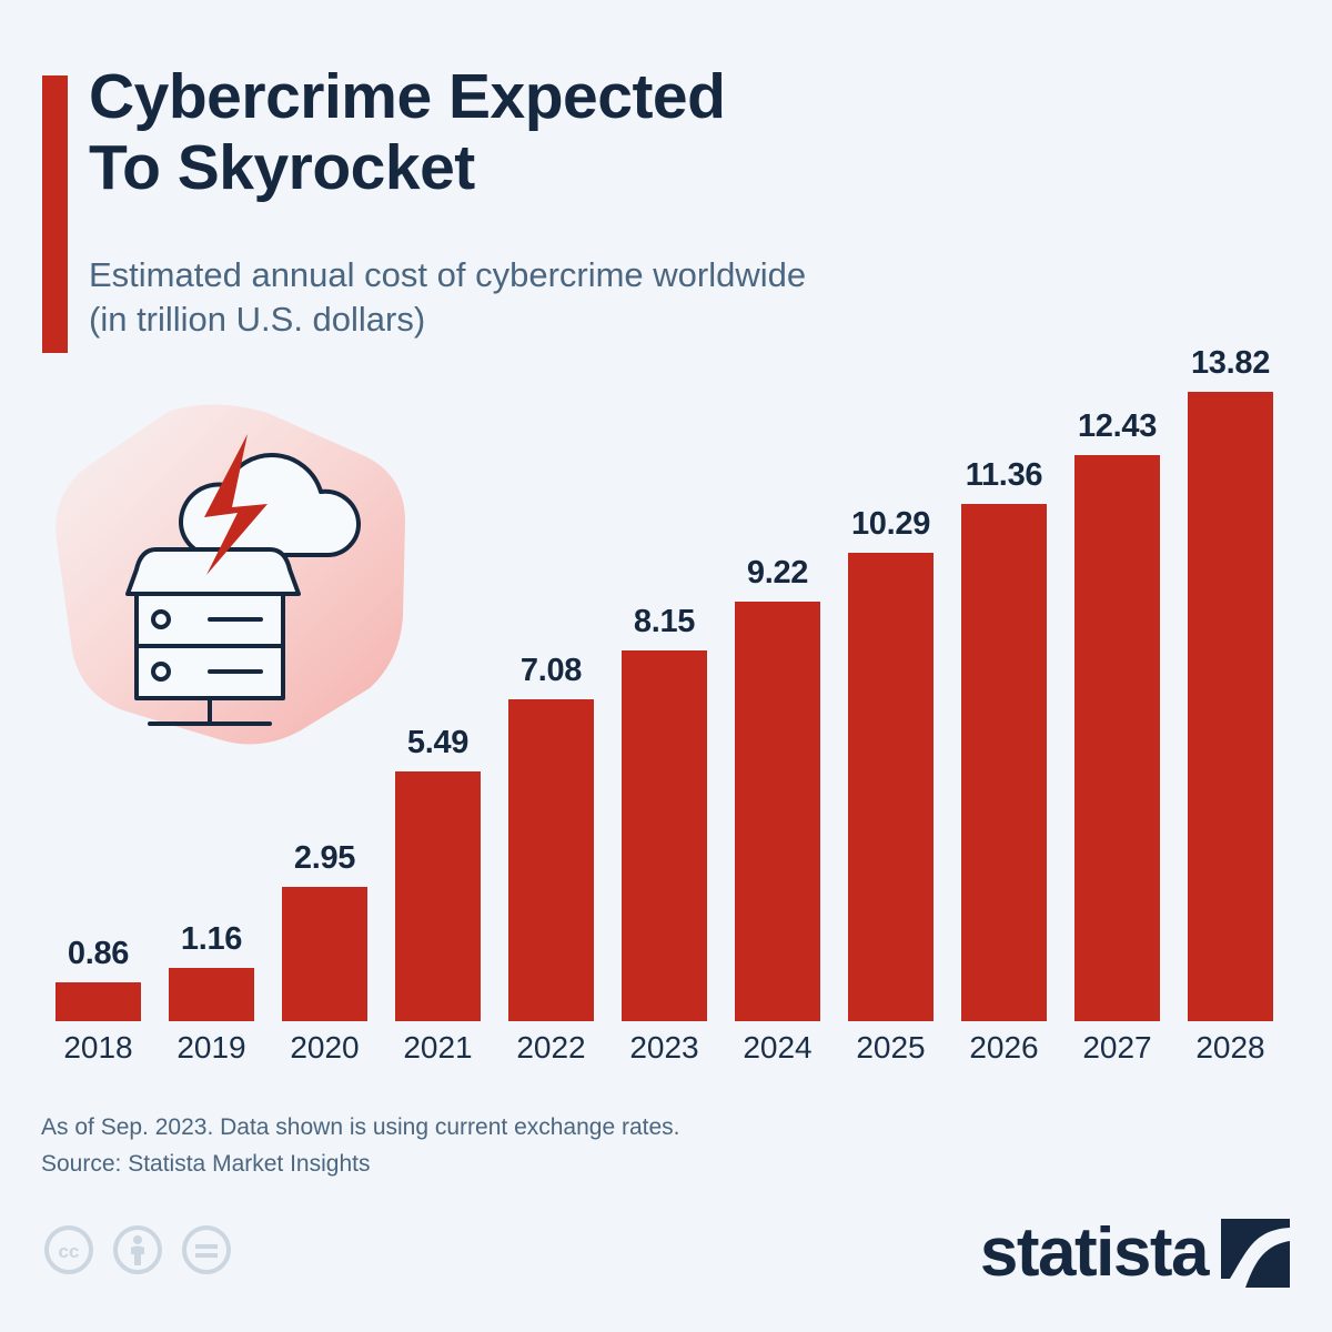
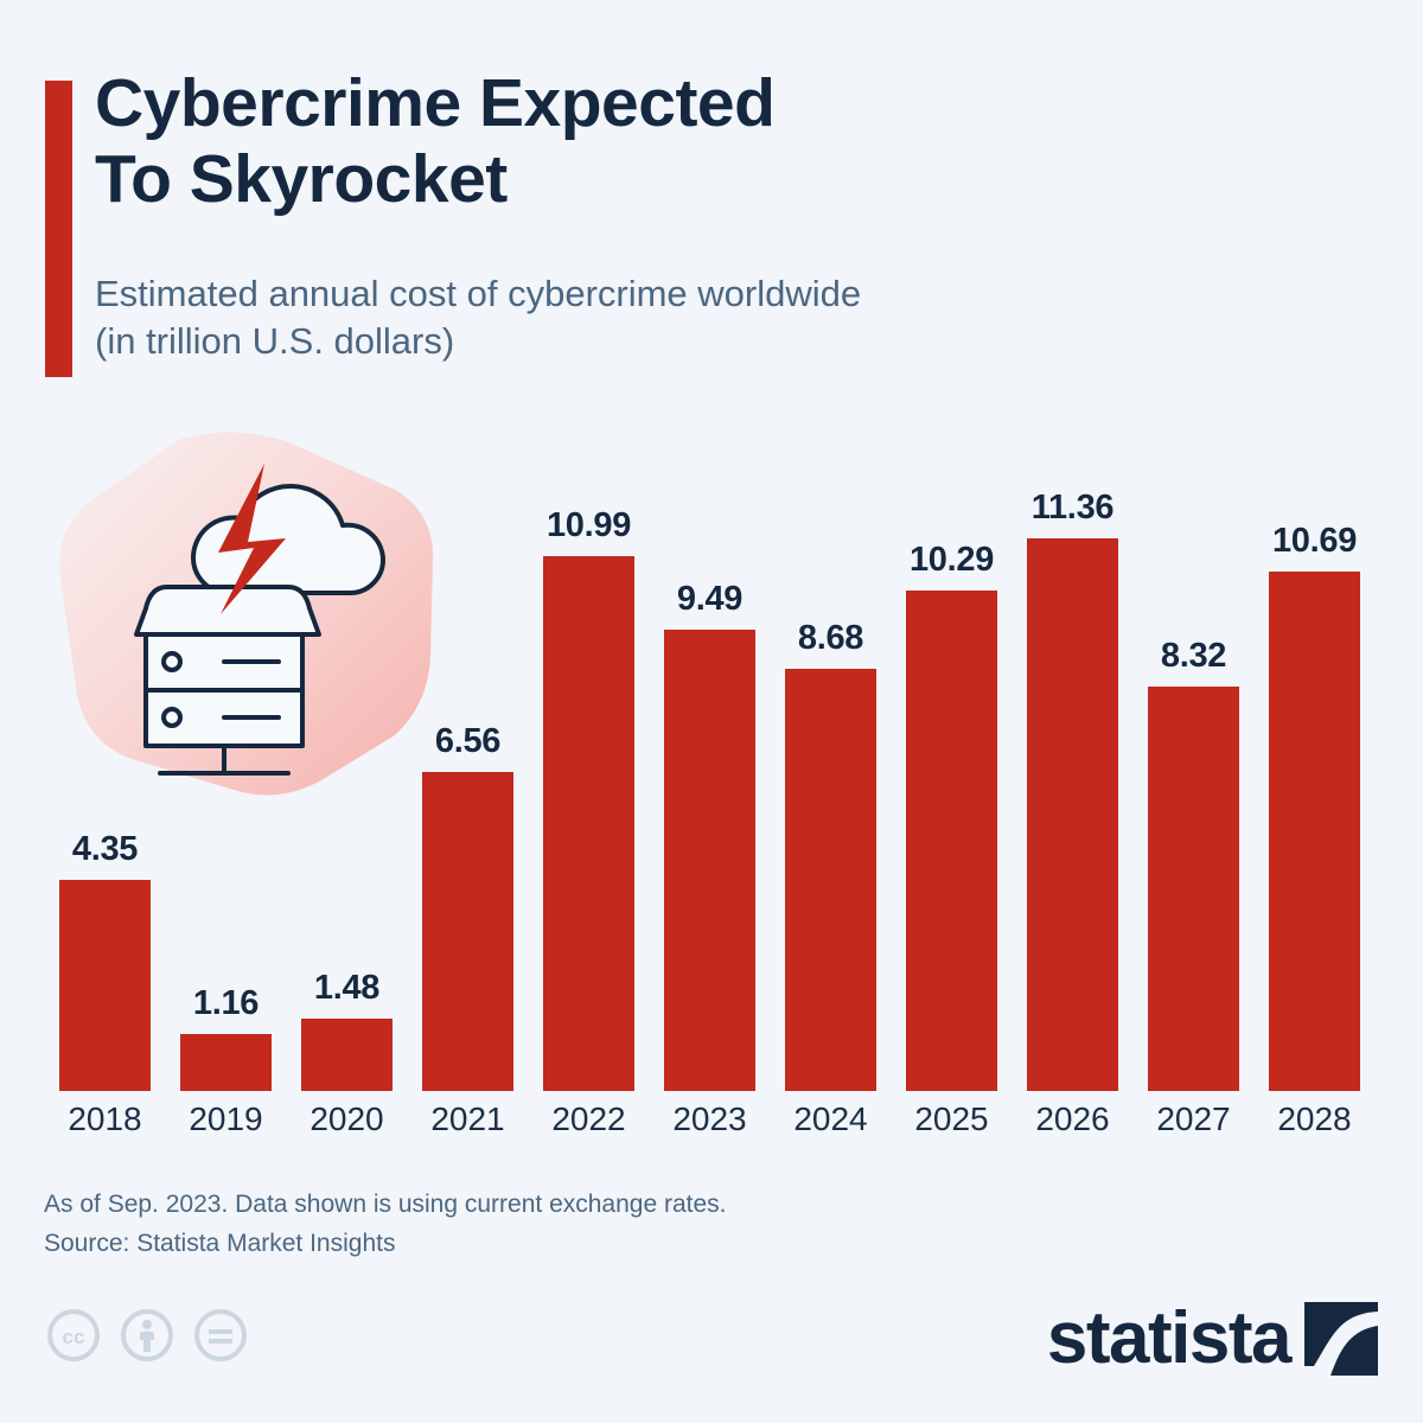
2018: 0.86 -> 4.35
2020: 2.95 -> 1.48
2021: 5.49 -> 6.56
2022: 7.08 -> 10.99
2023: 8.15 -> 9.49
2024: 9.22 -> 8.68
2027: 12.43 -> 8.32
2028: 13.82 -> 10.69
